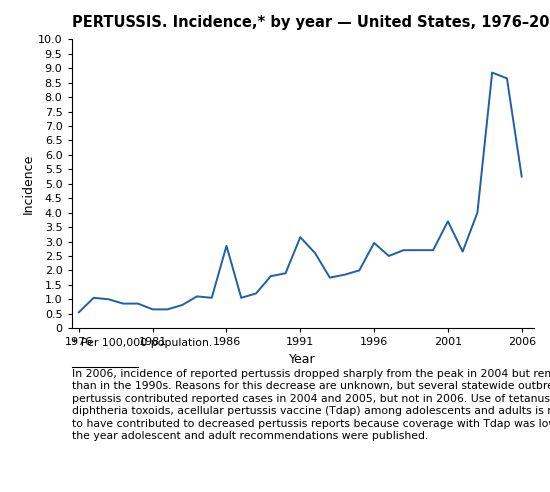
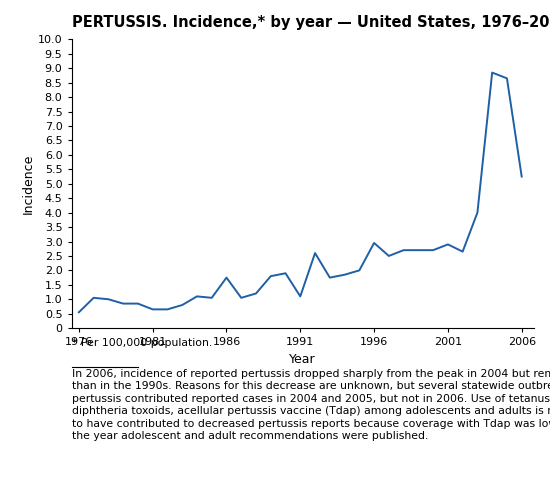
1986: 2.85 -> 1.75
1991: 3.15 -> 1.10
2001: 3.70 -> 2.90
